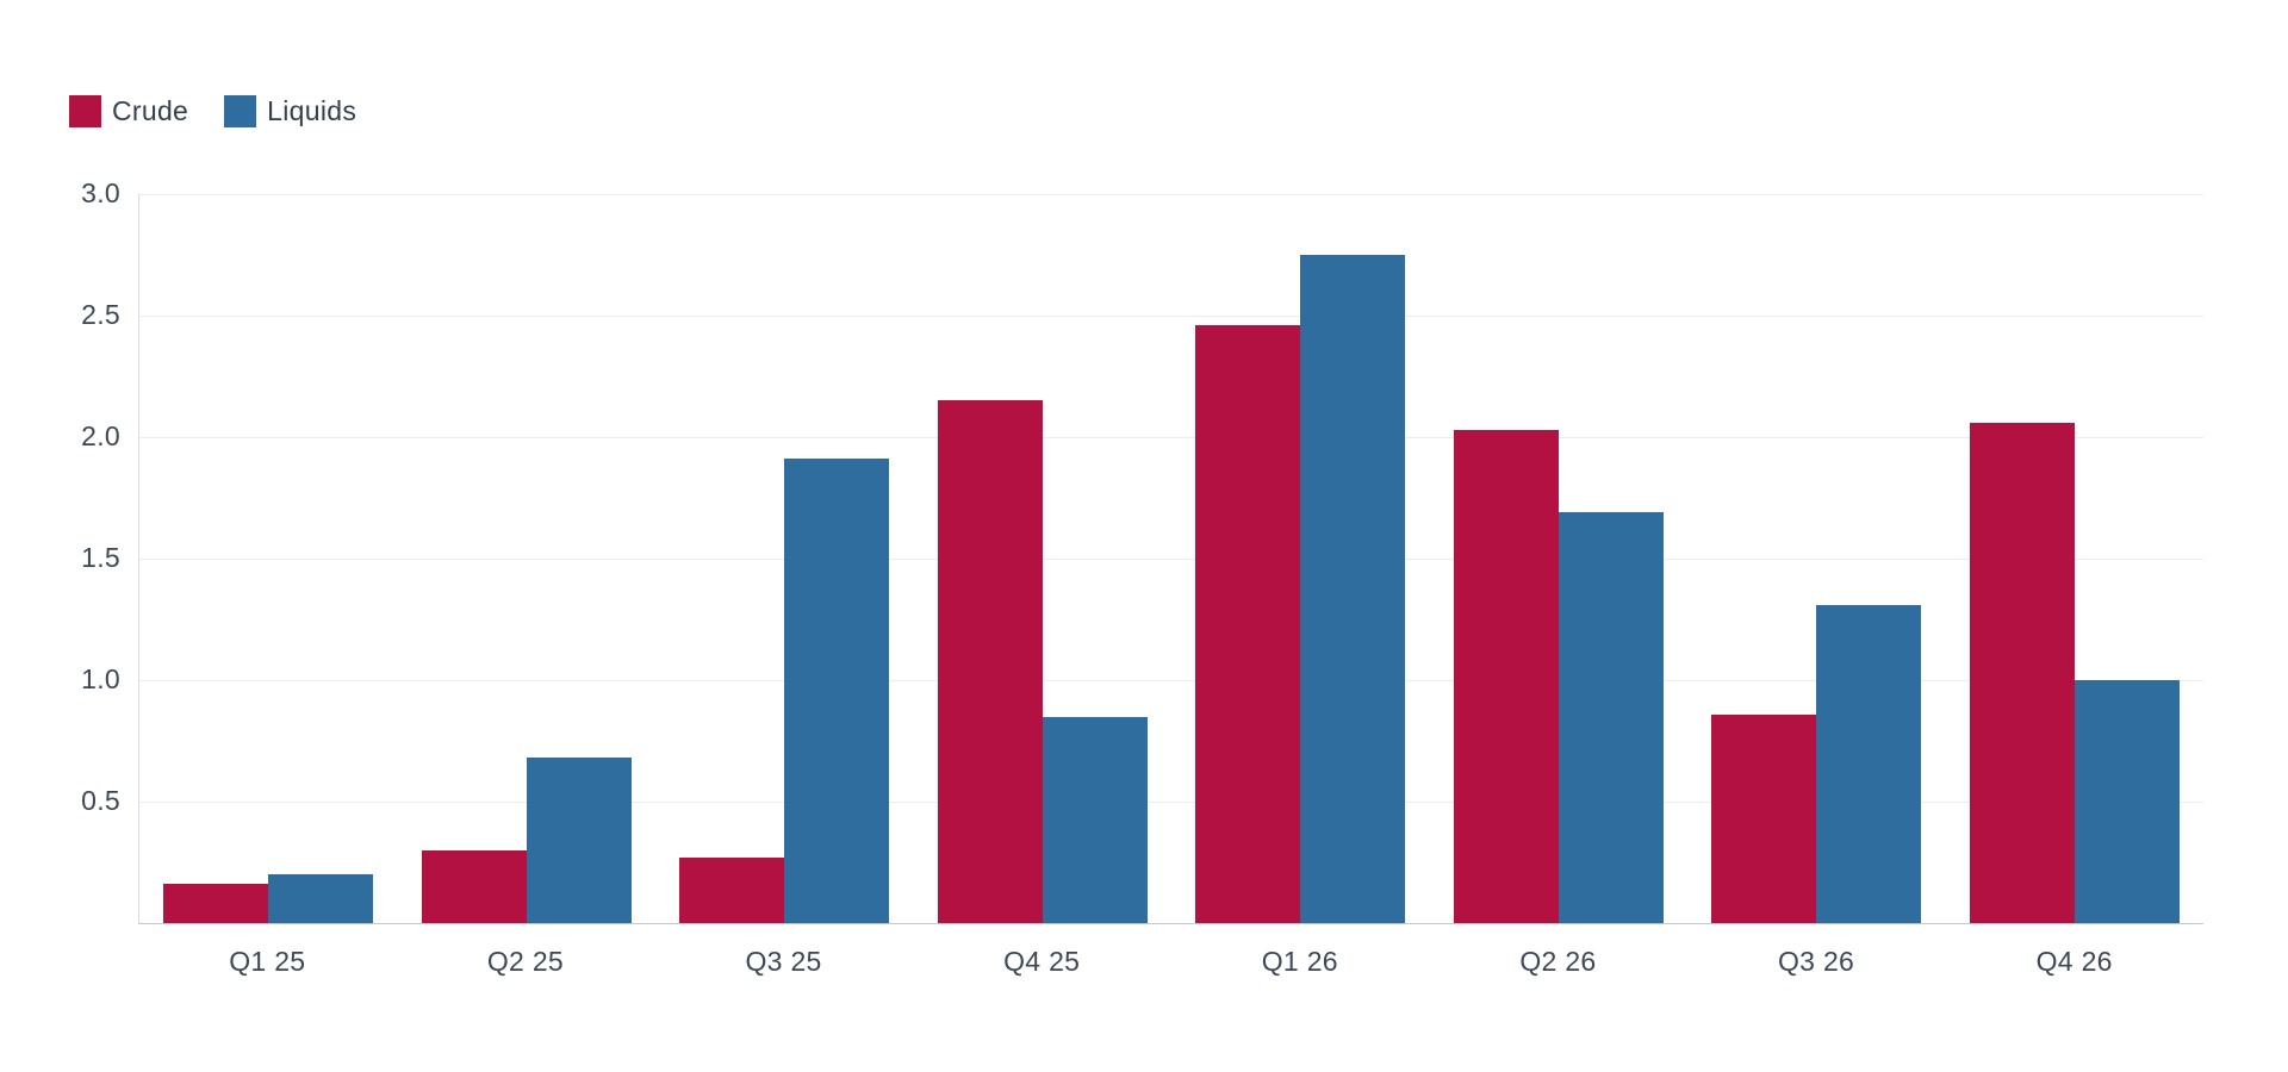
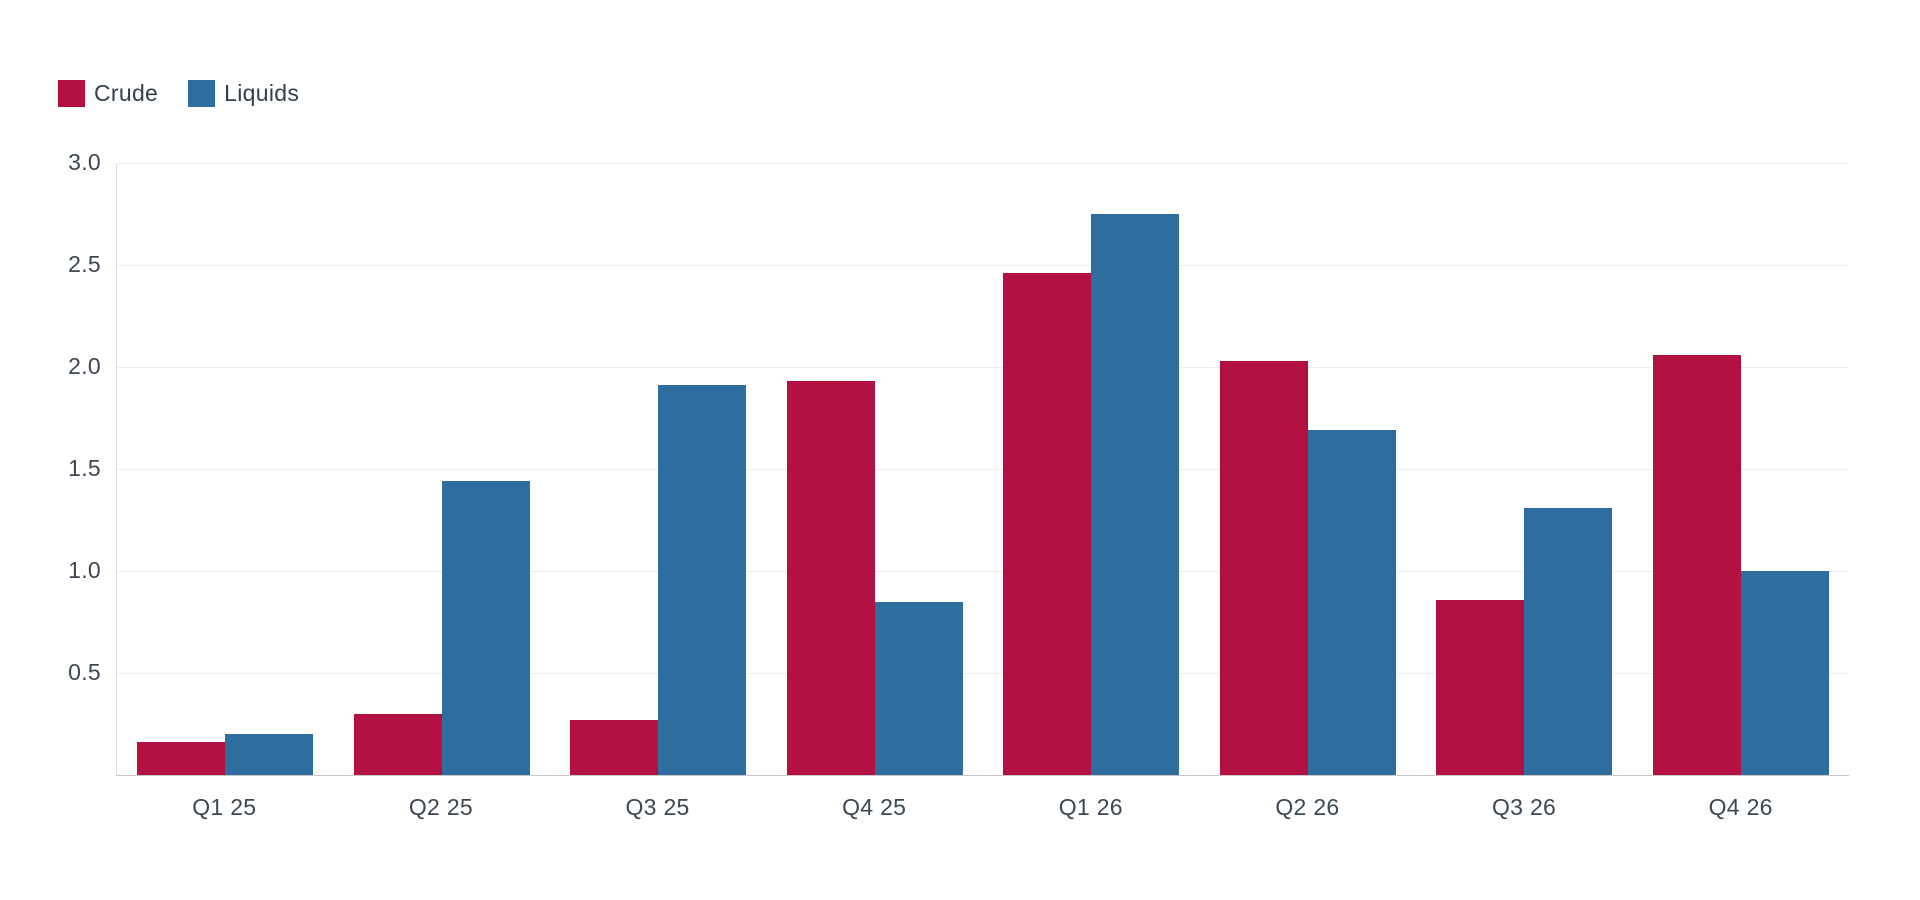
Liquids/Q2 25: 0.68 -> 1.44
Crude/Q4 25: 2.15 -> 1.93
